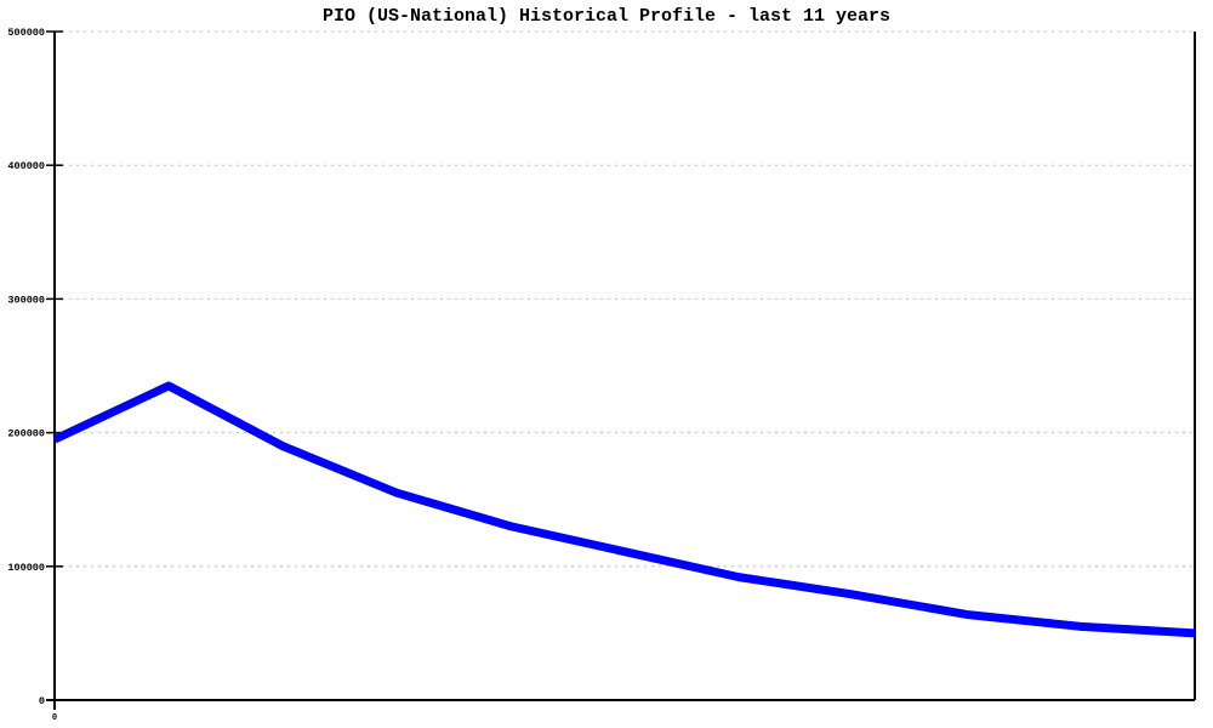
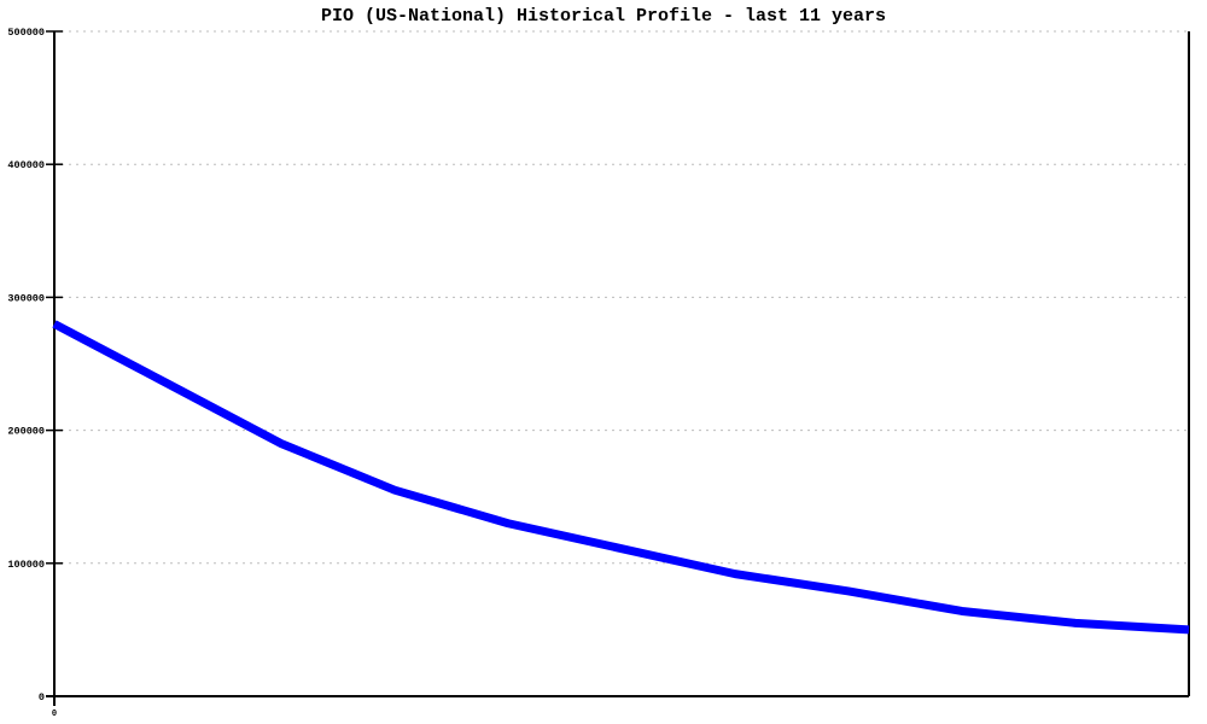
0: 195000 -> 280000
